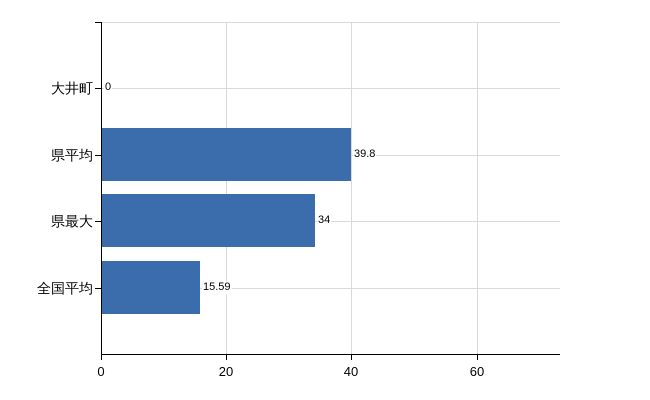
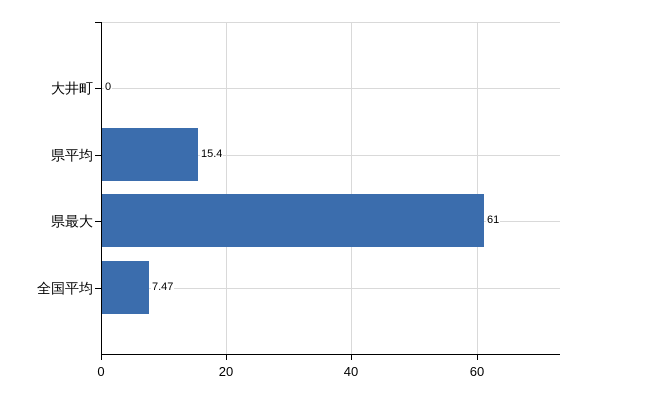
県平均: 39.8 -> 15.4
県最大: 34 -> 61
全国平均: 15.59 -> 7.47
